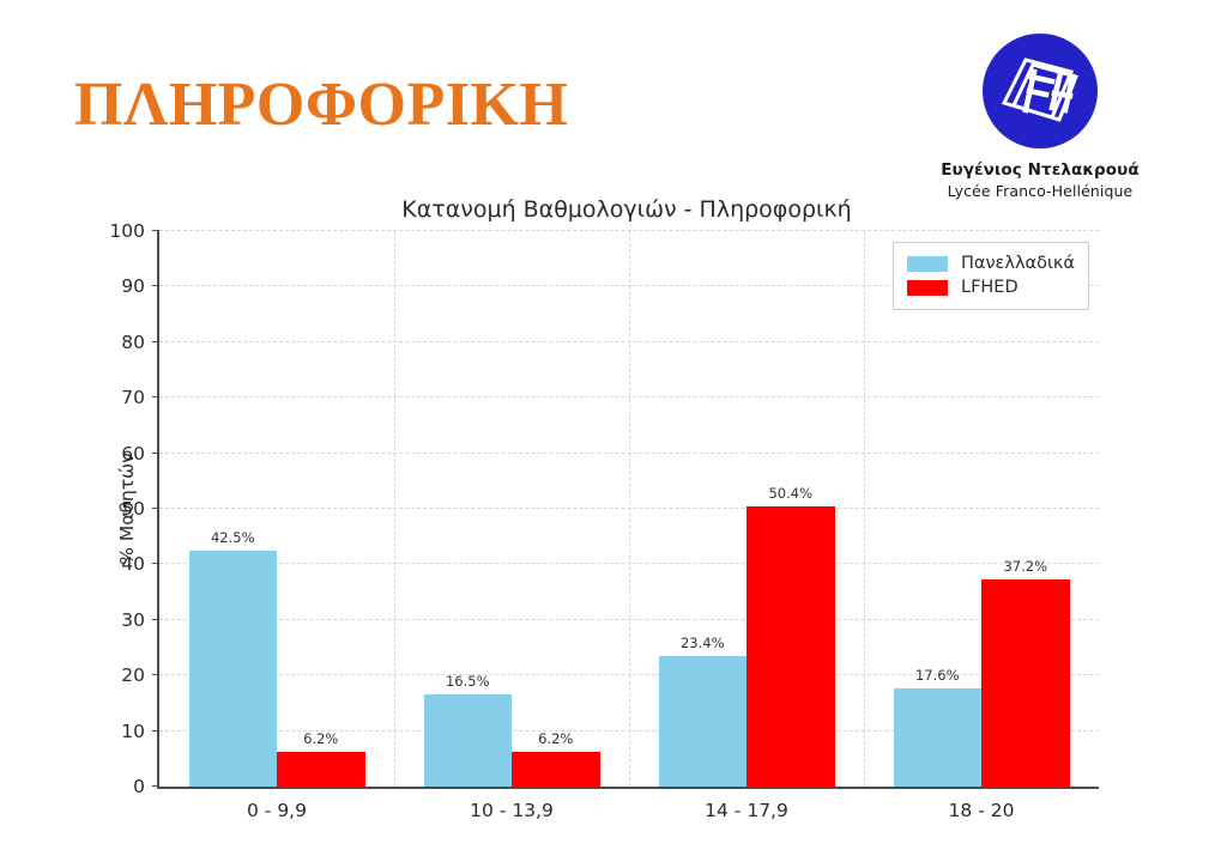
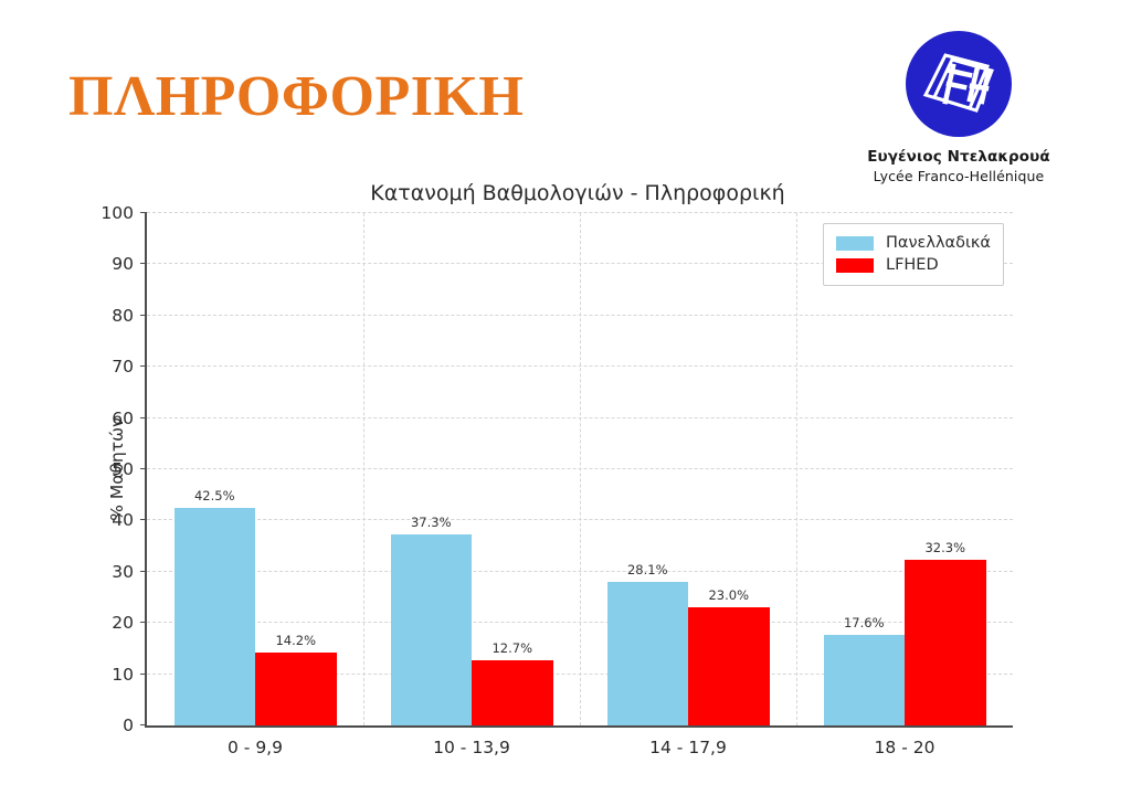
LFHED/0 - 9,9: 6.2% -> 14.2%
Πανελλαδικά/10 - 13,9: 16.5% -> 37.3%
LFHED/10 - 13,9: 6.2% -> 12.7%
Πανελλαδικά/14 - 17,9: 23.4% -> 28.1%
LFHED/14 - 17,9: 50.4% -> 23.0%
LFHED/18 - 20: 37.2% -> 32.3%
